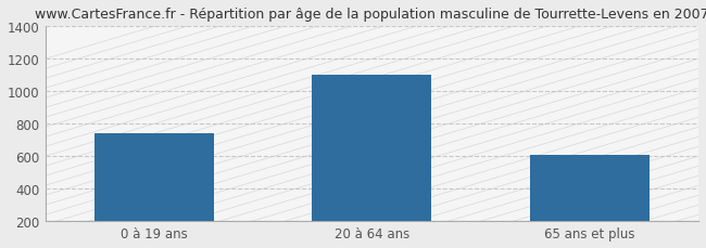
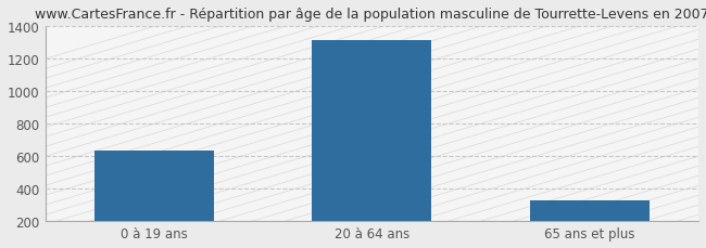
0 à 19 ans: 740 -> 640
20 à 64 ans: 1100 -> 1310
65 ans et plus: 610 -> 330
